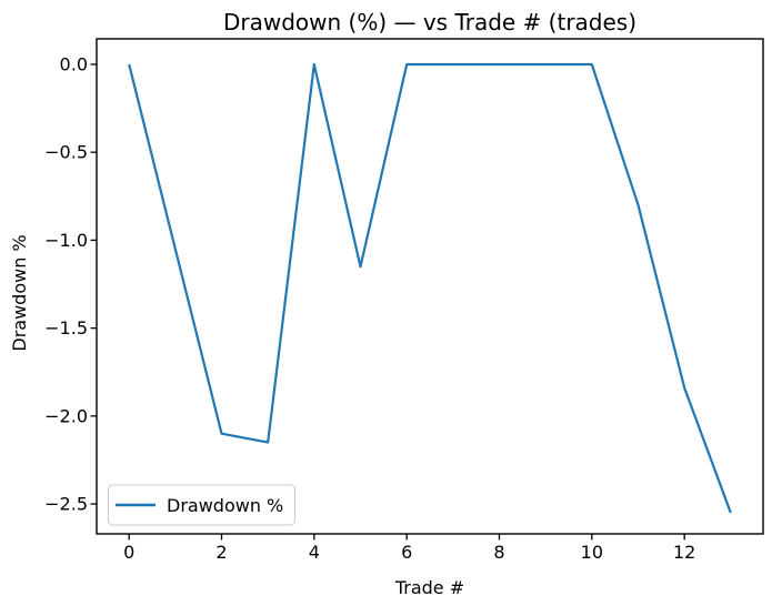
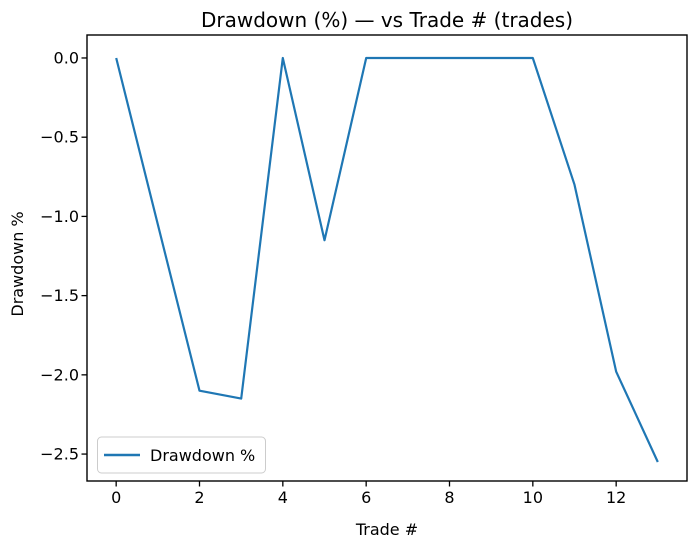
12: -1.84 -> -1.98
